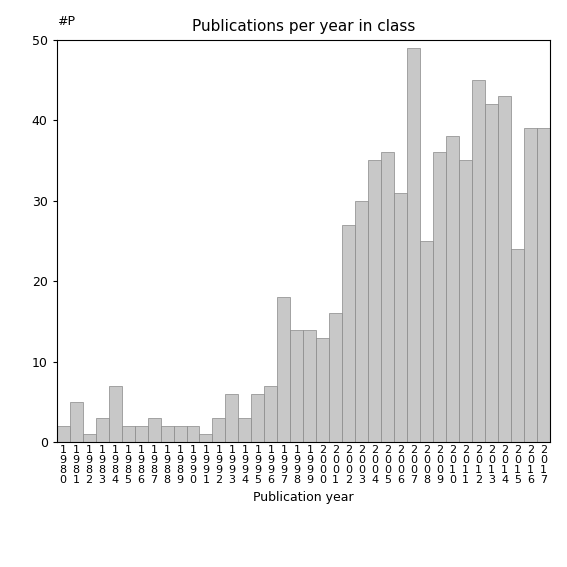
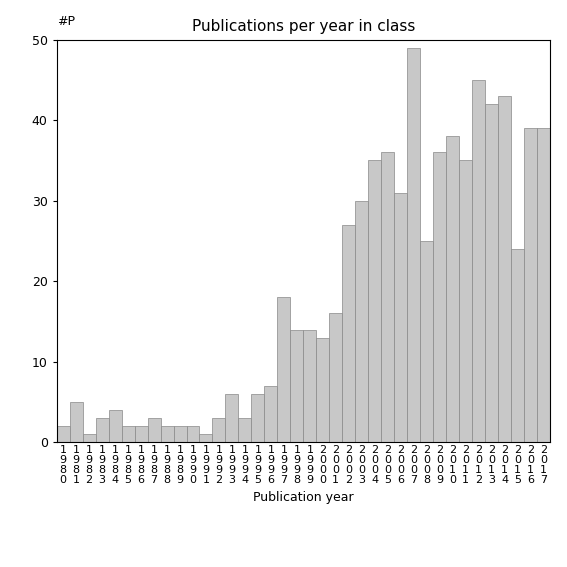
1 9 8 4: 7 -> 4
